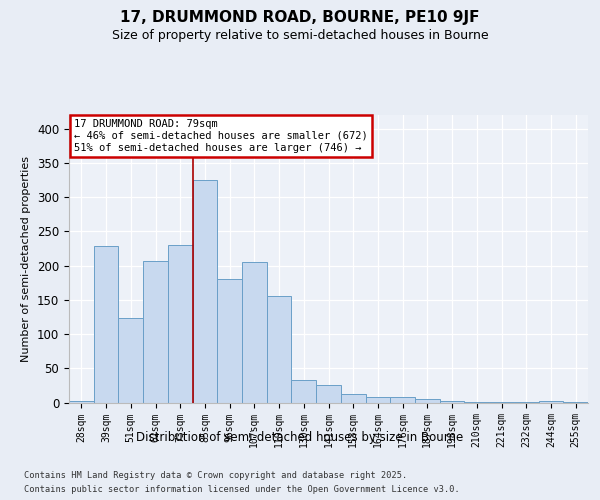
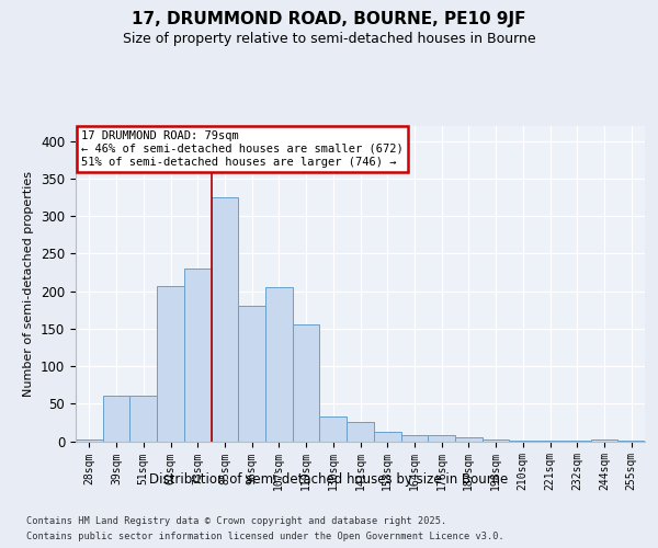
39sqm: 228 -> 60
51sqm: 124 -> 60
